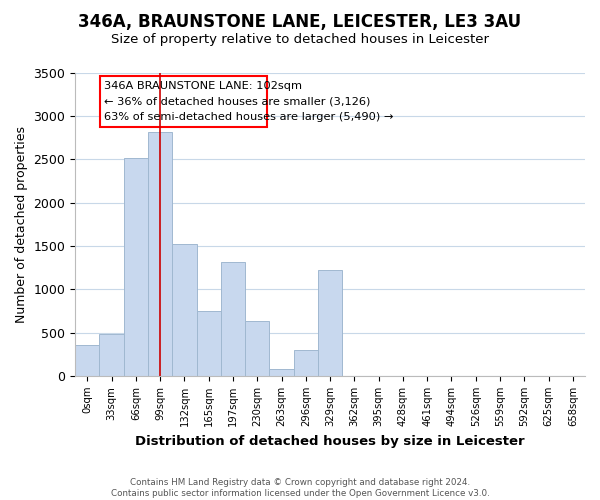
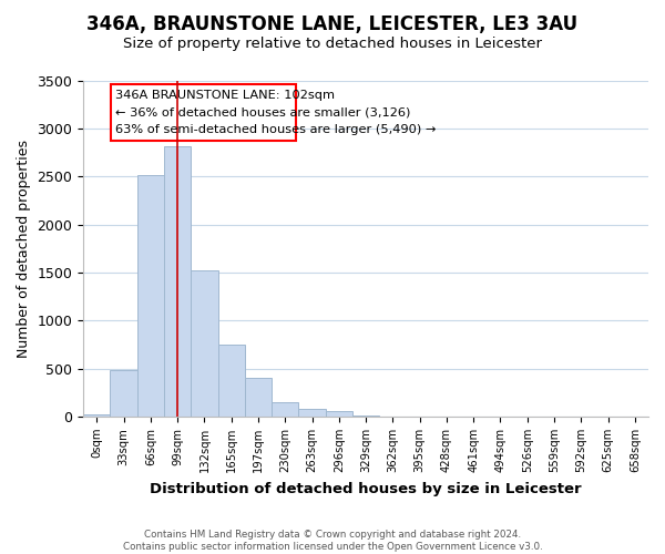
0sqm: 360 -> 20
197sqm: 1320 -> 400
230sqm: 640 -> 160
296sqm: 300 -> 60
329sqm: 1220 -> 10
